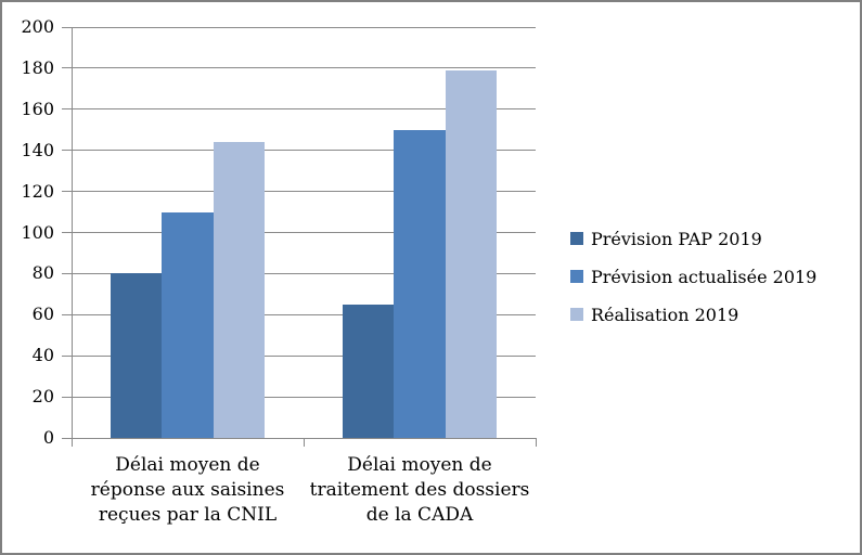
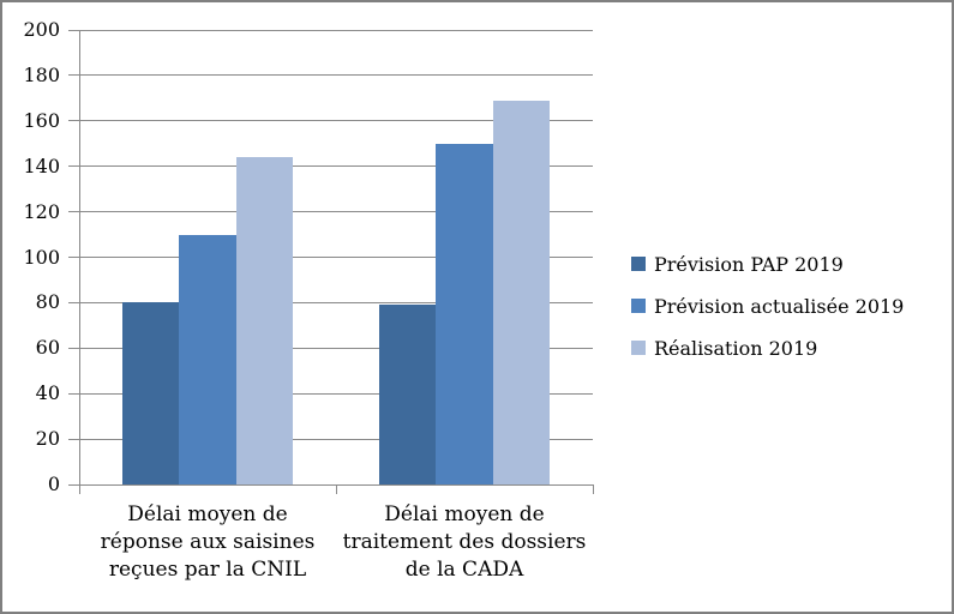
Prévision PAP 2019/Délai moyen de traitement des dossiers de la CADA: 65 -> 79
Réalisation 2019/Délai moyen de traitement des dossiers de la CADA: 179 -> 169
